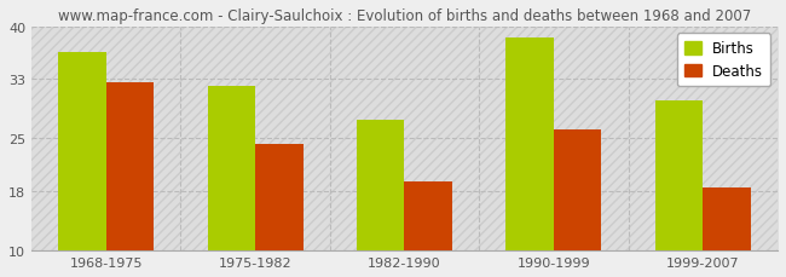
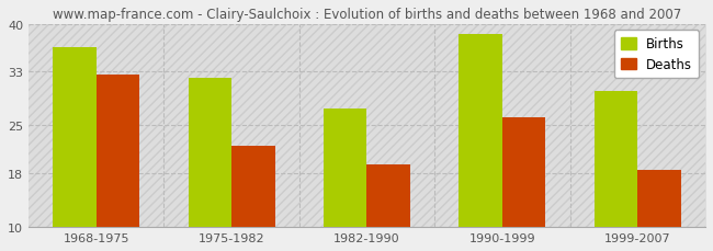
Deaths/1975-1982: 24.2 -> 22.0
